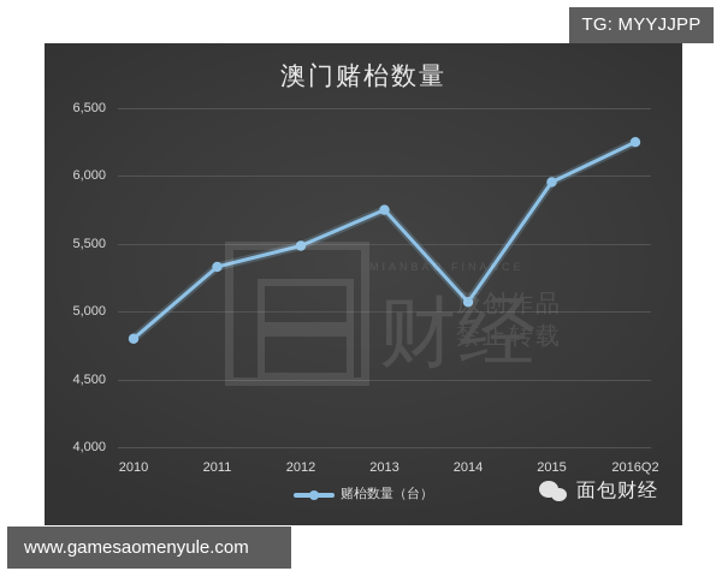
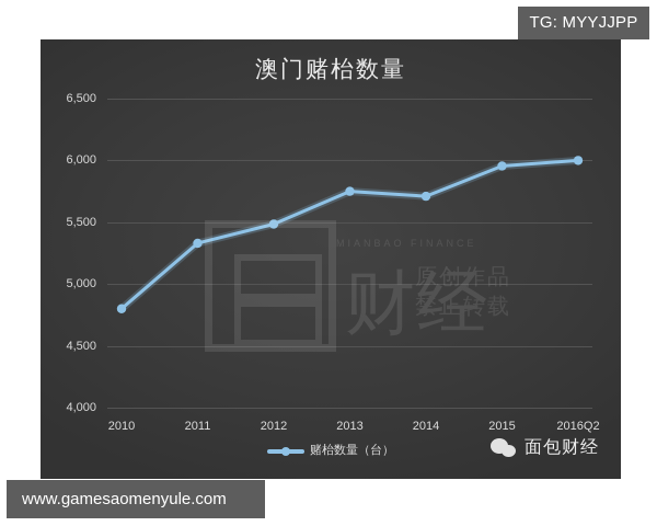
2014: 5070 -> 5710
2016Q2: 6250 -> 6000
